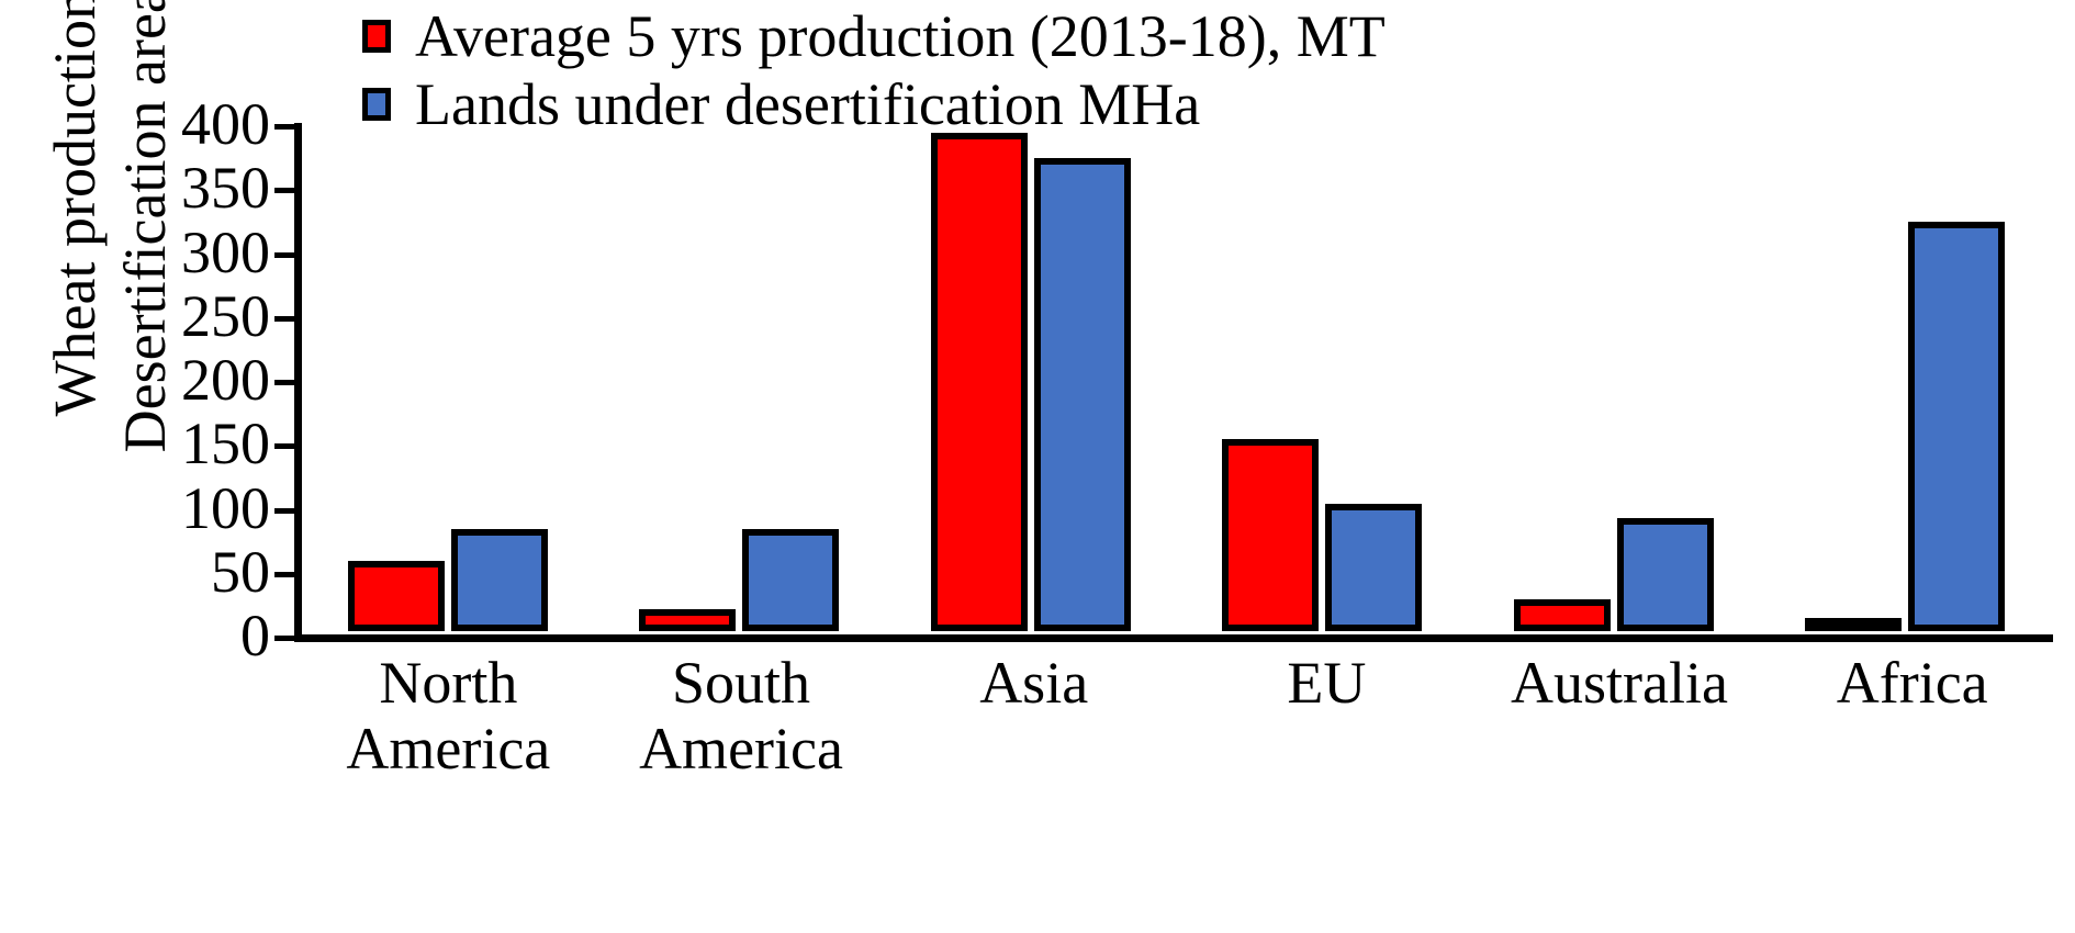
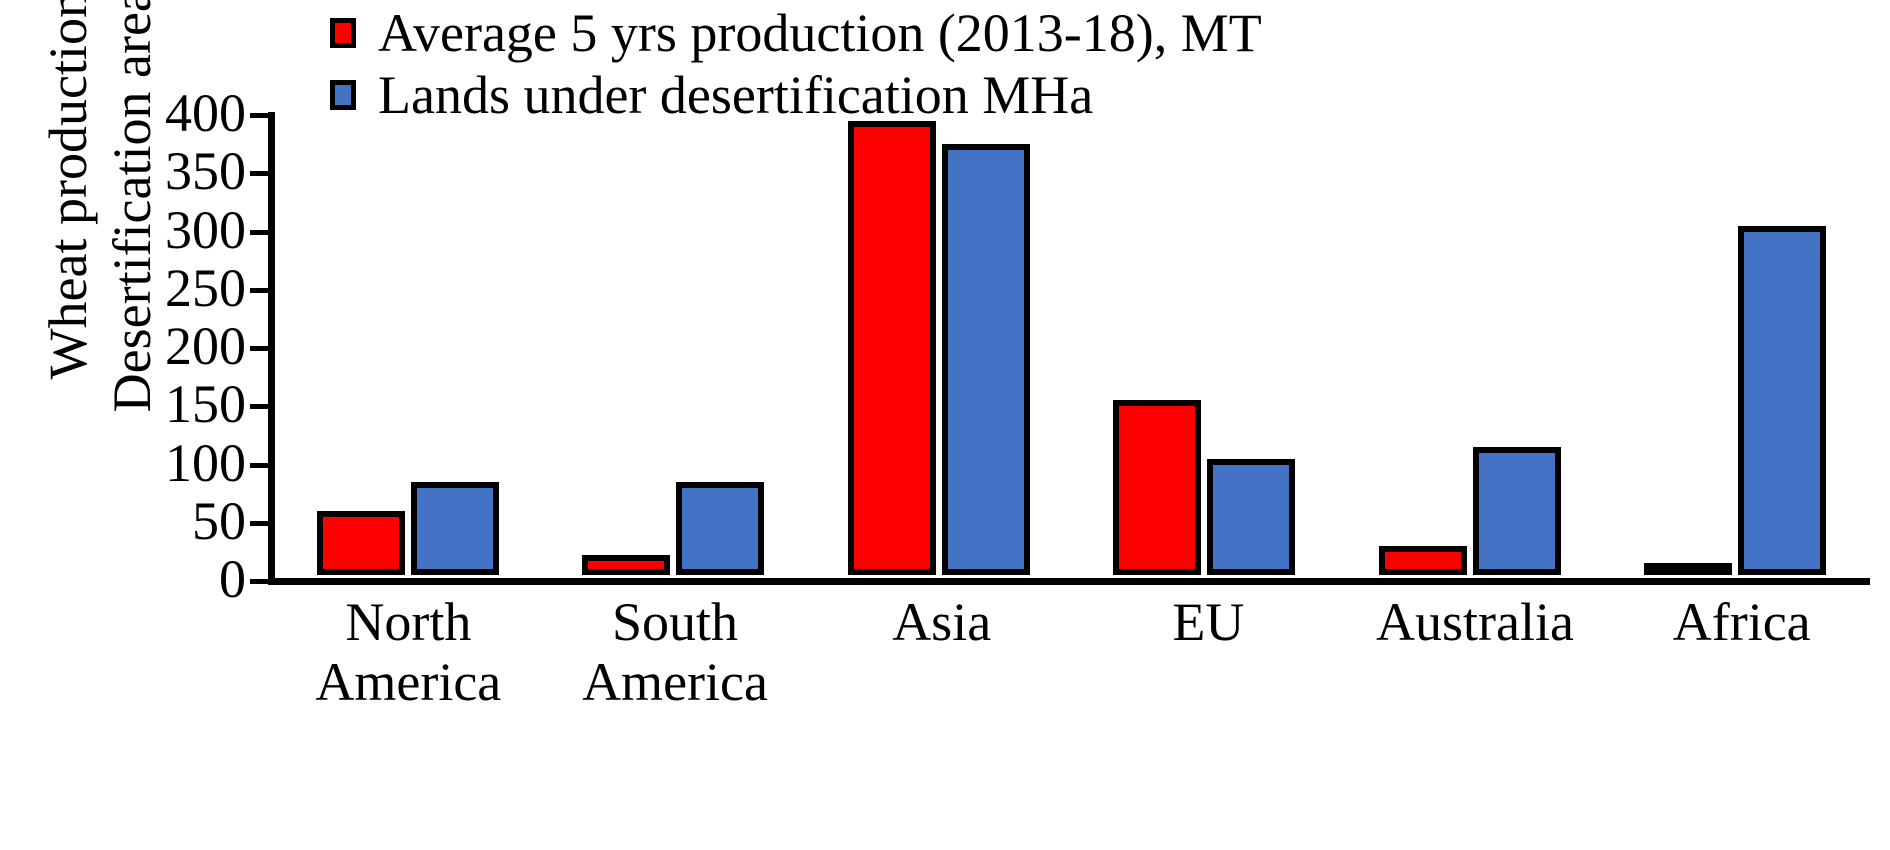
Lands under desertification MHa/Australia: 88 -> 110
Lands under desertification MHa/Africa: 320 -> 300
